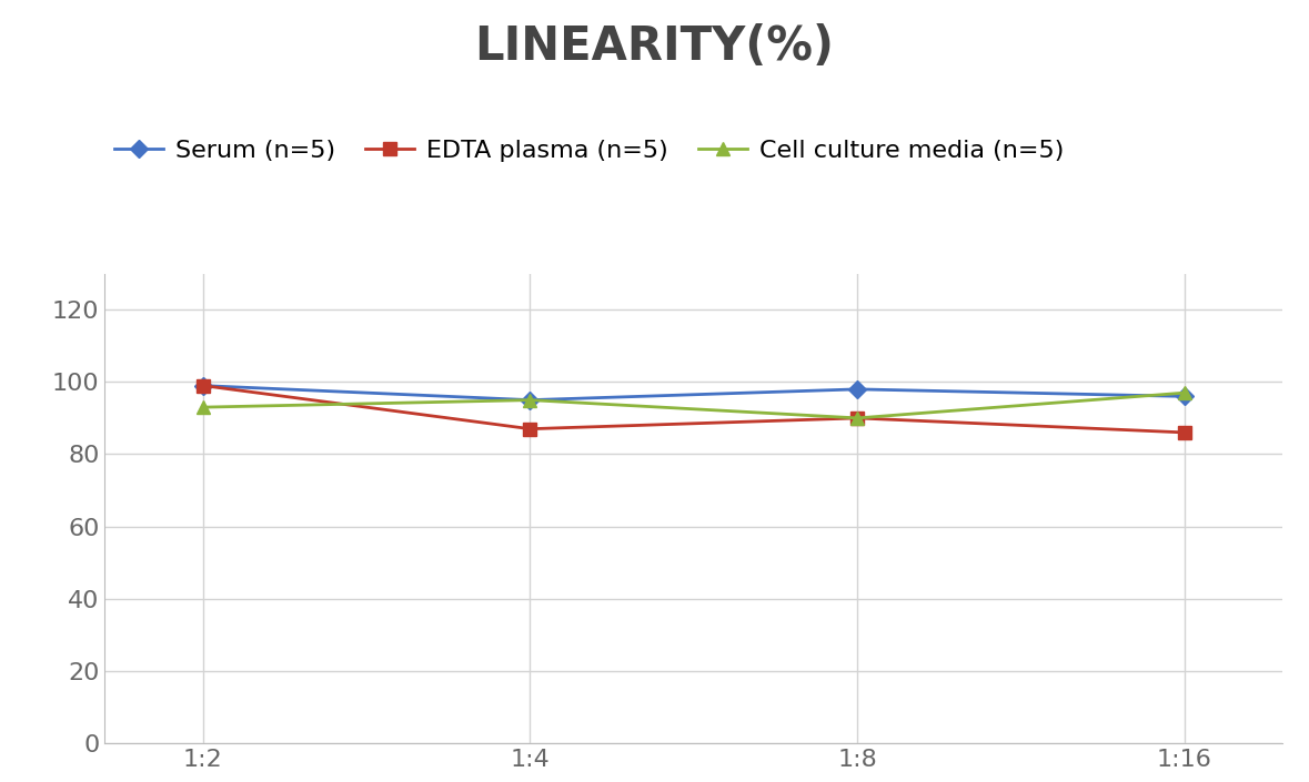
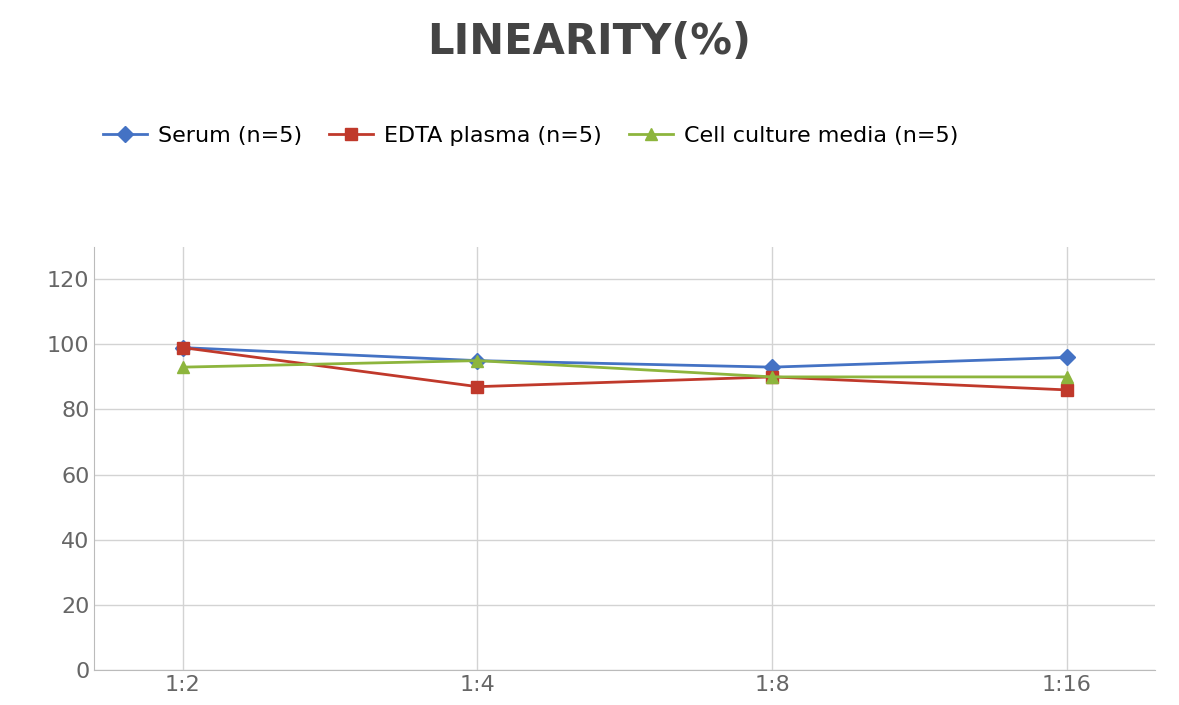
Serum (n=5)/1:8: 98 -> 93
Cell culture media (n=5)/1:16: 97 -> 90
